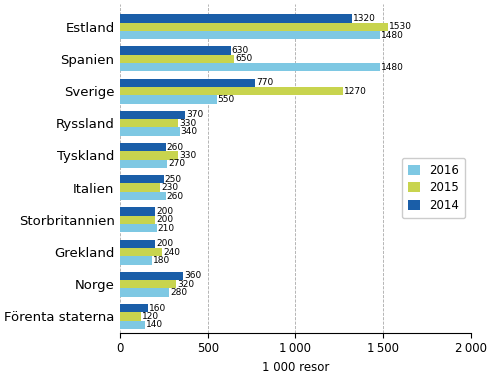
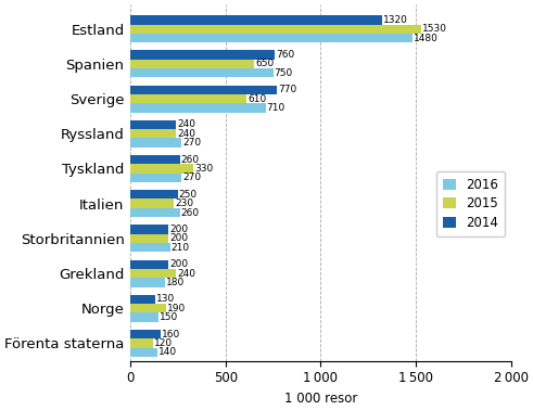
2014/Spanien: 630 -> 760
2016/Spanien: 1480 -> 750
2015/Sverige: 1270 -> 610
2016/Sverige: 550 -> 710
2014/Ryssland: 370 -> 240
2015/Ryssland: 330 -> 240
2016/Ryssland: 340 -> 270
2014/Norge: 360 -> 130
2015/Norge: 320 -> 190
2016/Norge: 280 -> 150
